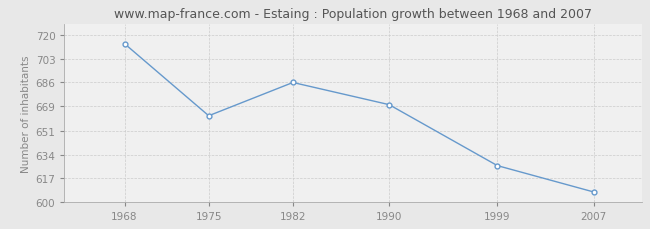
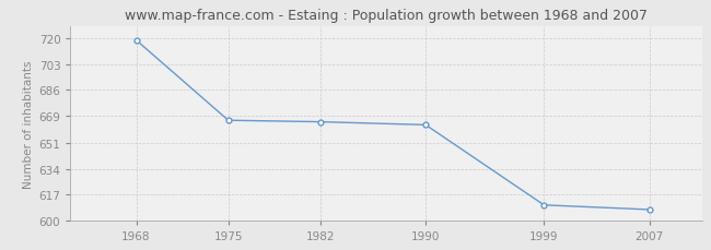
1968: 714 -> 719
1975: 662 -> 666
1982: 686 -> 665
1990: 670 -> 663
1999: 626 -> 610
